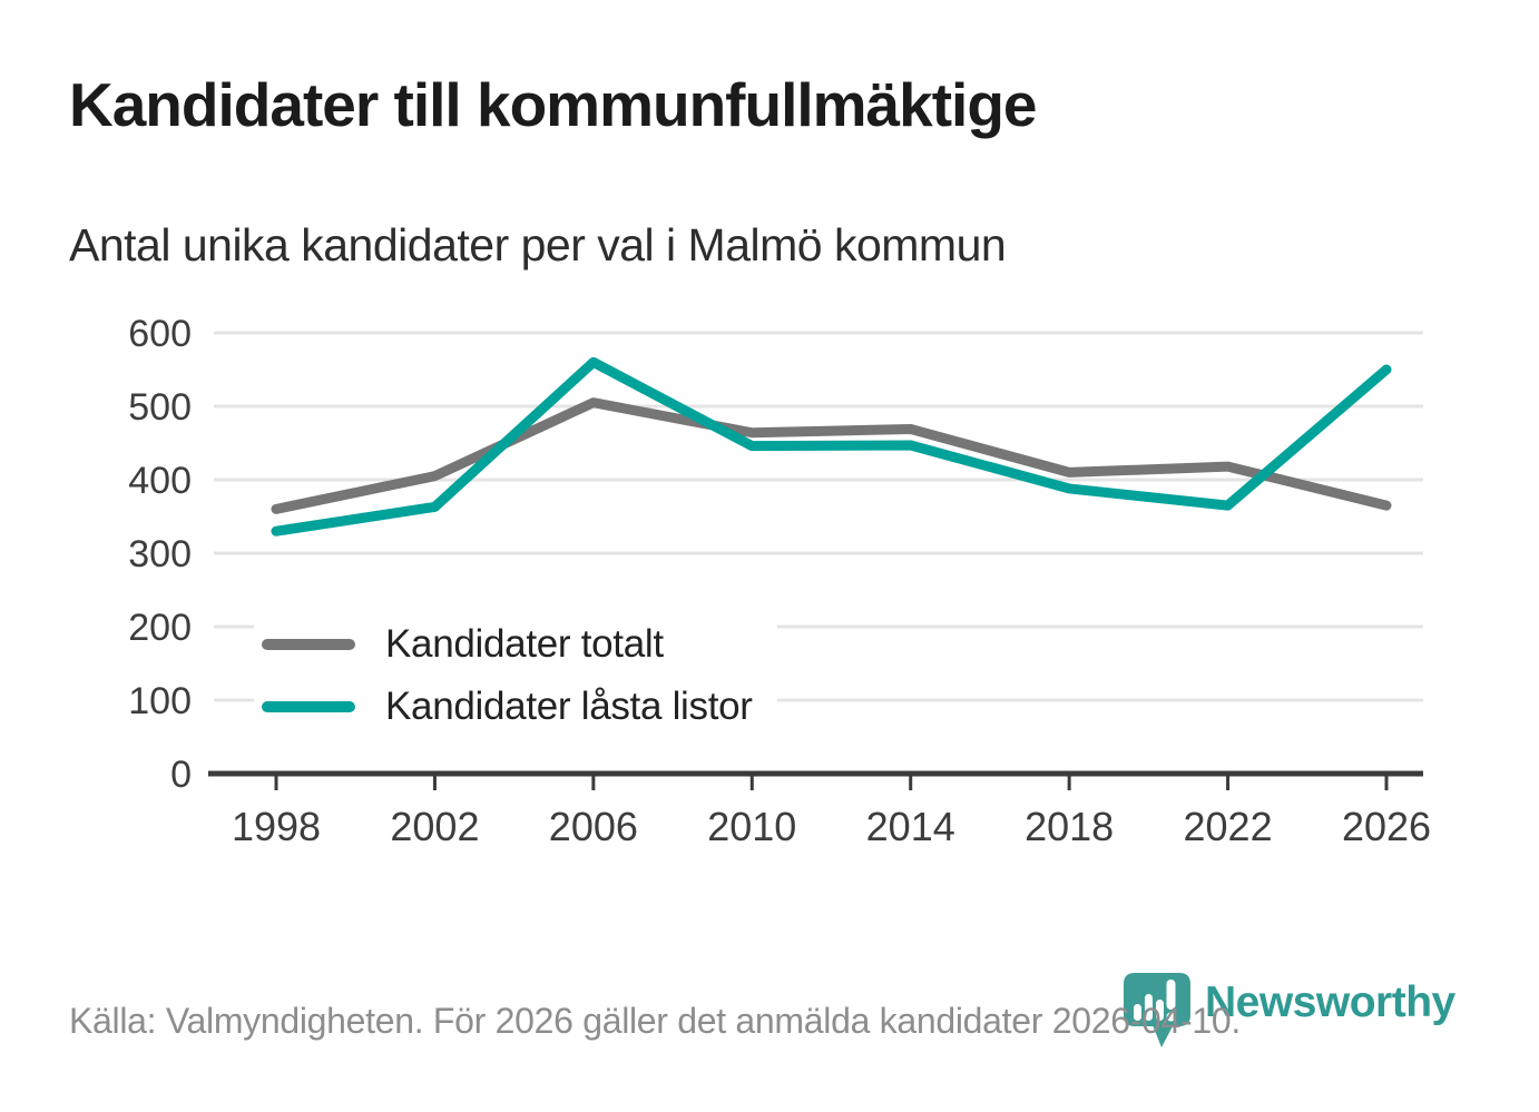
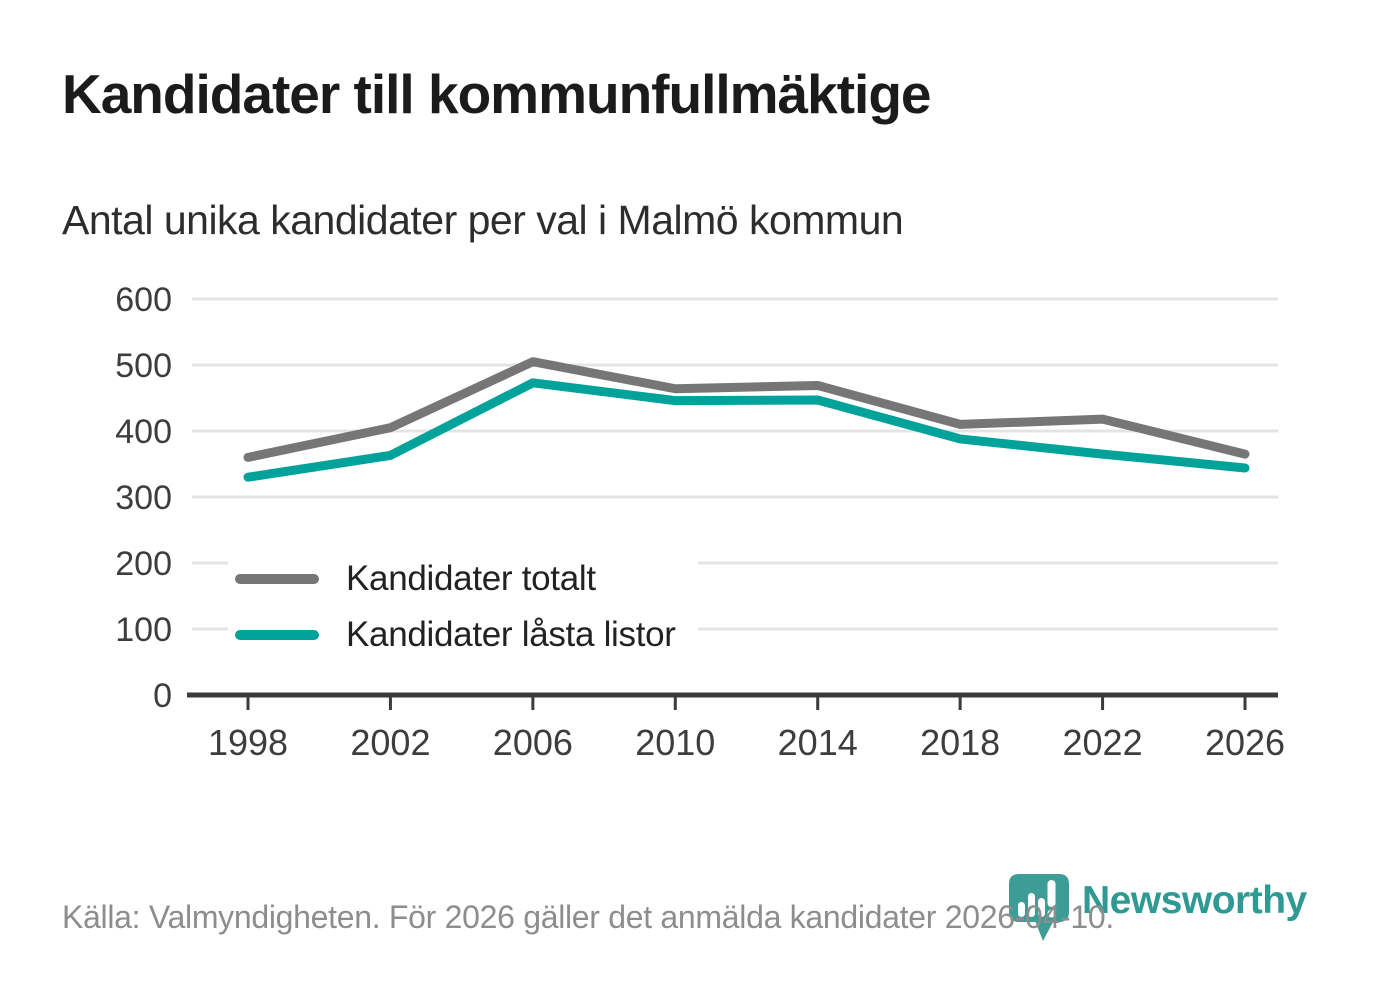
Kandidater låsta listor/2006: 560 -> 470
Kandidater låsta listor/2026: 550 -> 340
